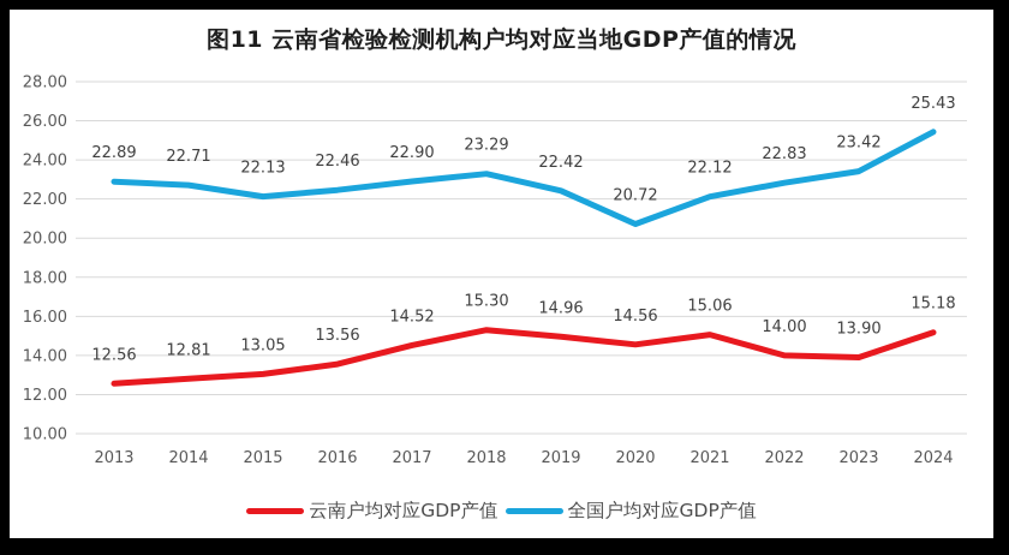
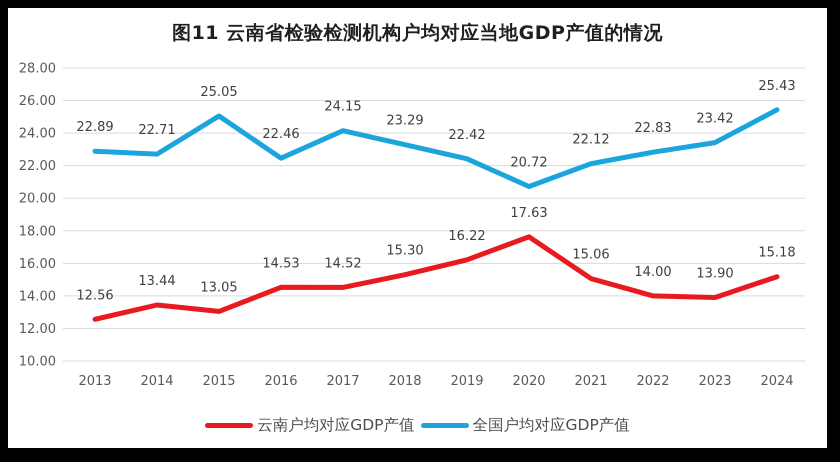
云南户均对应GDP产值/2014: 12.81 -> 13.44
全国户均对应GDP产值/2015: 22.13 -> 25.05
云南户均对应GDP产值/2016: 13.56 -> 14.53
全国户均对应GDP产值/2017: 22.90 -> 24.15
云南户均对应GDP产值/2019: 14.96 -> 16.22
云南户均对应GDP产值/2020: 14.56 -> 17.63
